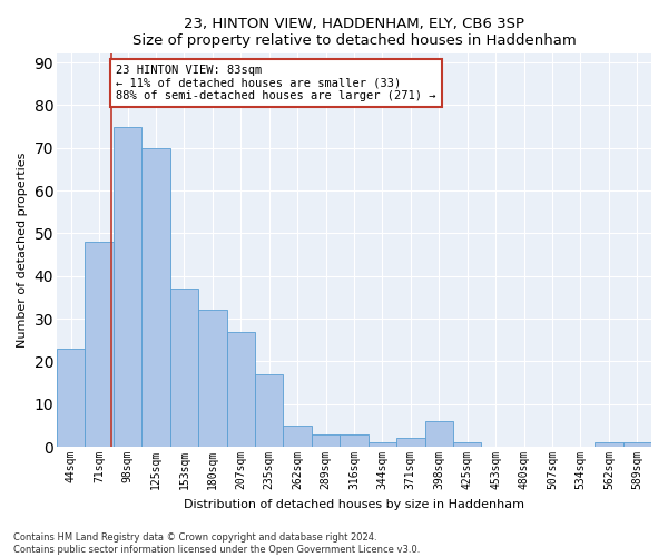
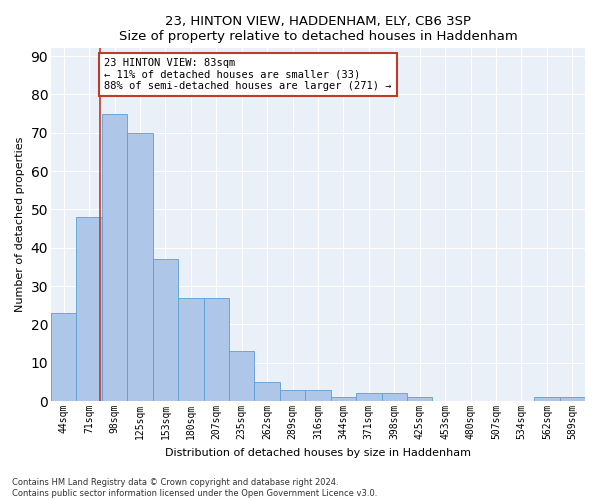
180sqm: 32 -> 27
235sqm: 17 -> 13
398sqm: 6 -> 2
